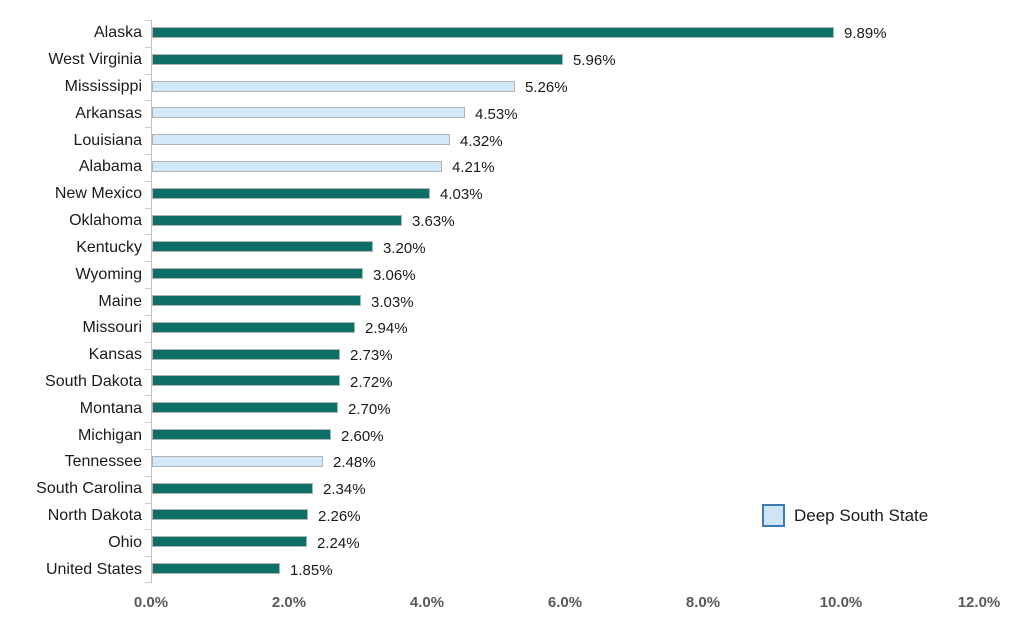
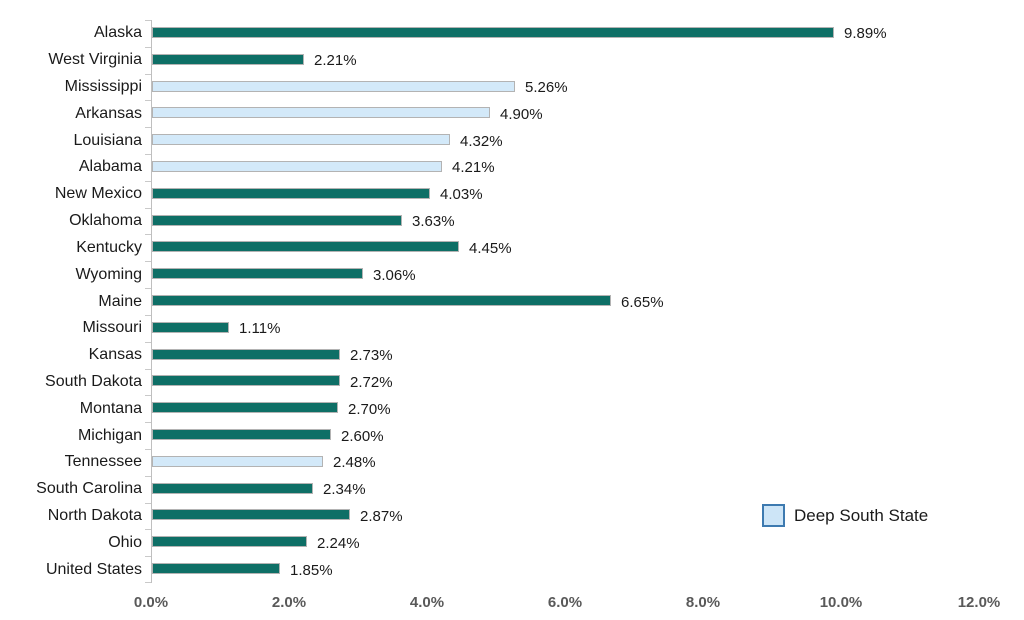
West Virginia: 5.96% -> 2.21%
Arkansas: 4.53% -> 4.90%
Kentucky: 3.20% -> 4.45%
Maine: 3.03% -> 6.65%
Missouri: 2.94% -> 1.11%
North Dakota: 2.26% -> 2.87%
